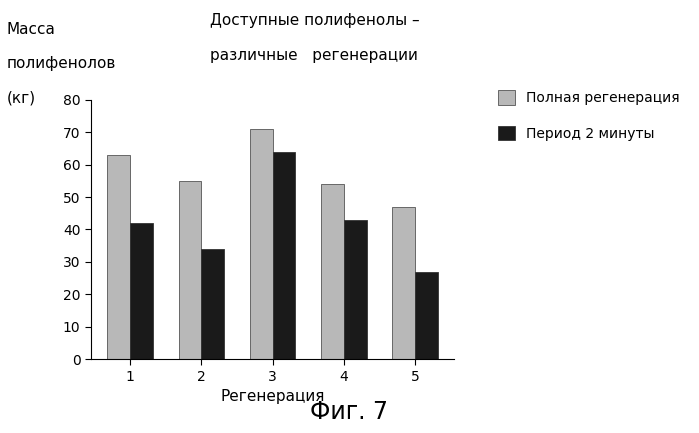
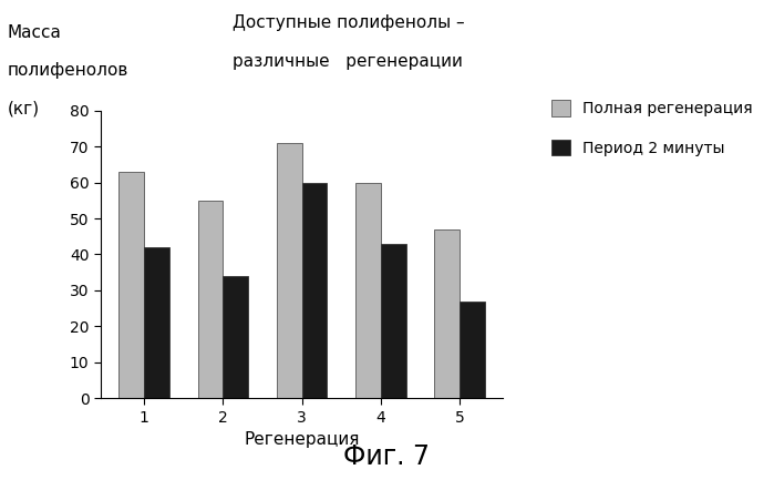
Период 2 минуты/3: 64 -> 60
Полная регенерация/4: 54 -> 60
